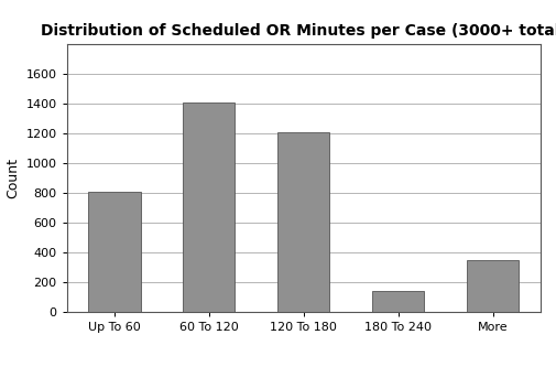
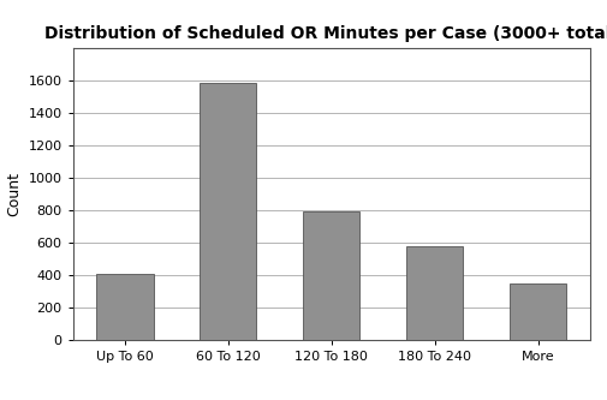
Up To 60: 810 -> 400
60 To 120: 1410 -> 1580
120 To 180: 1210 -> 800
180 To 240: 140 -> 580
